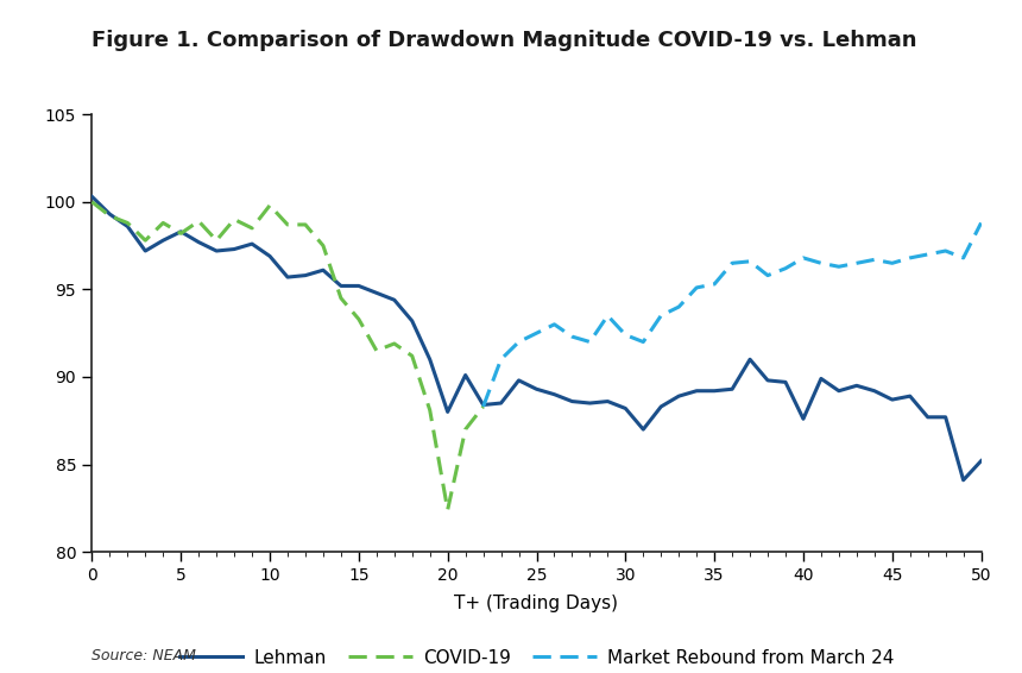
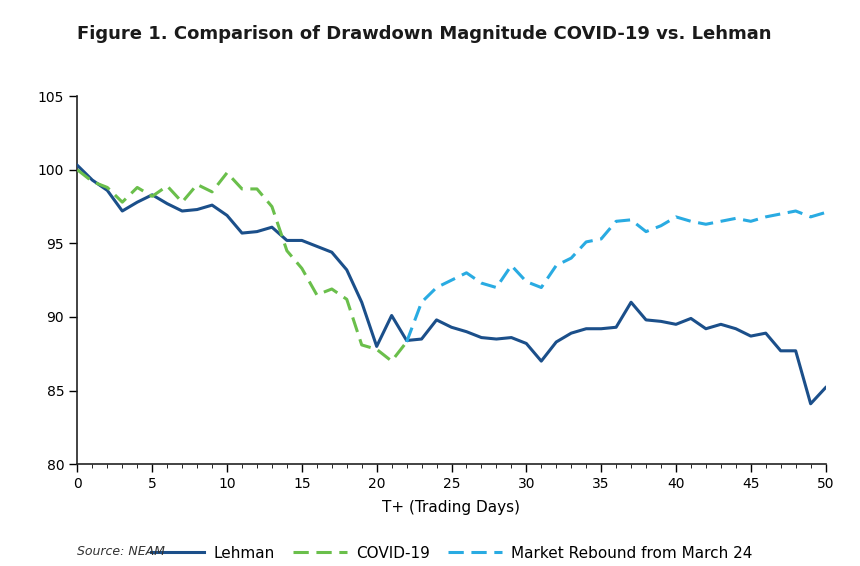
COVID-19/20: 82.4 -> 87.8
Lehman/40: 87.6 -> 89.5
Market Rebound from March 24/50: 98.8 -> 97.1
